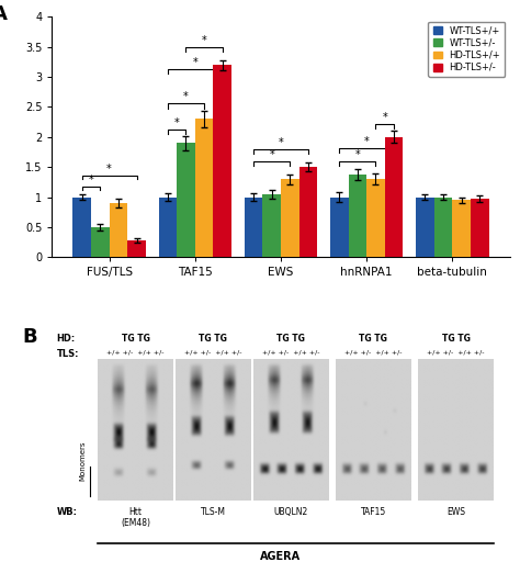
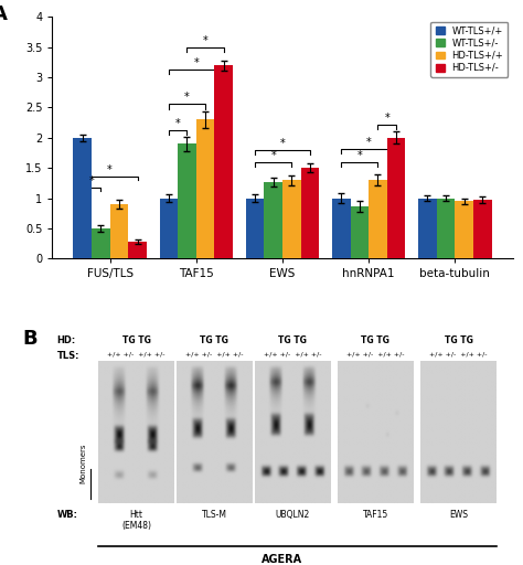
WT-TLS+/+/FUS/TLS: 1 -> 2
WT-TLS+/-/EWS: 1.05 -> 1.26
WT-TLS+/-/hnRNPA1: 1.37 -> 0.86
